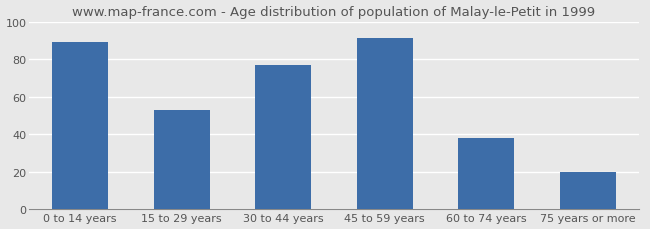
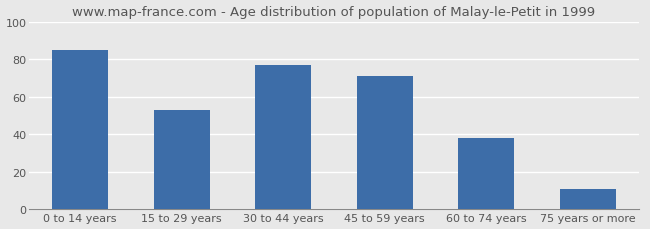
0 to 14 years: 89 -> 85
45 to 59 years: 91 -> 71
75 years or more: 20 -> 11
